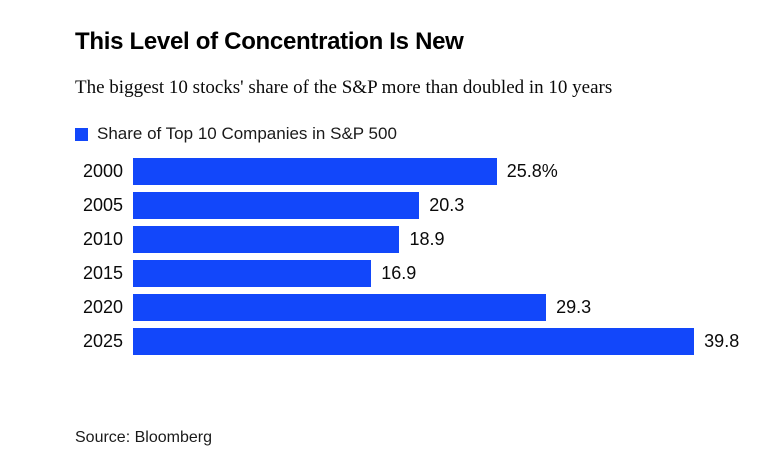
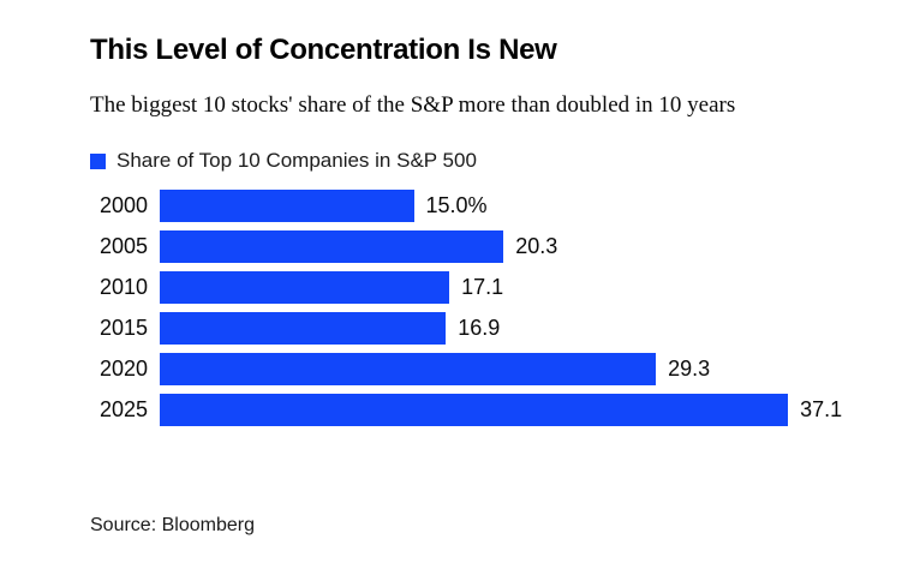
2000: 25.8% -> 15.0%
2010: 18.9 -> 17.1
2025: 39.8 -> 37.1
